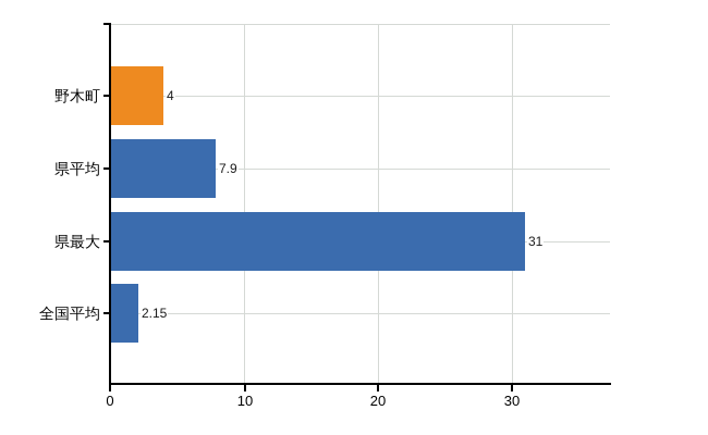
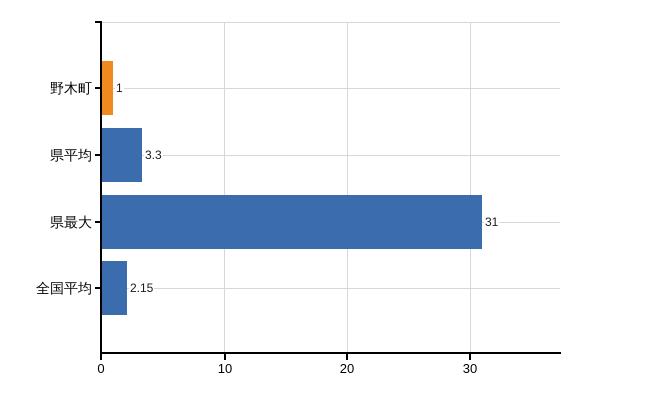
野木町: 4 -> 1
県平均: 7.9 -> 3.3
